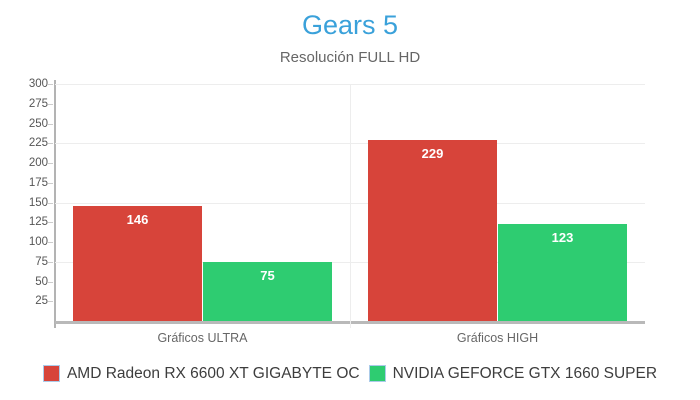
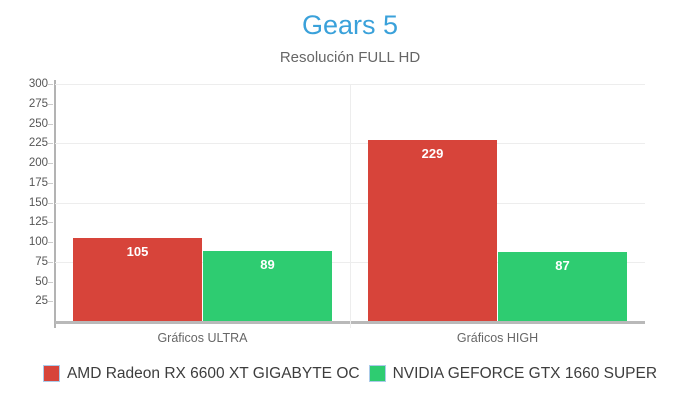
AMD Radeon RX 6600 XT GIGABYTE OC/Gráficos ULTRA: 146 -> 105
NVIDIA GEFORCE GTX 1660 SUPER/Gráficos ULTRA: 75 -> 89
NVIDIA GEFORCE GTX 1660 SUPER/Gráficos HIGH: 123 -> 87
